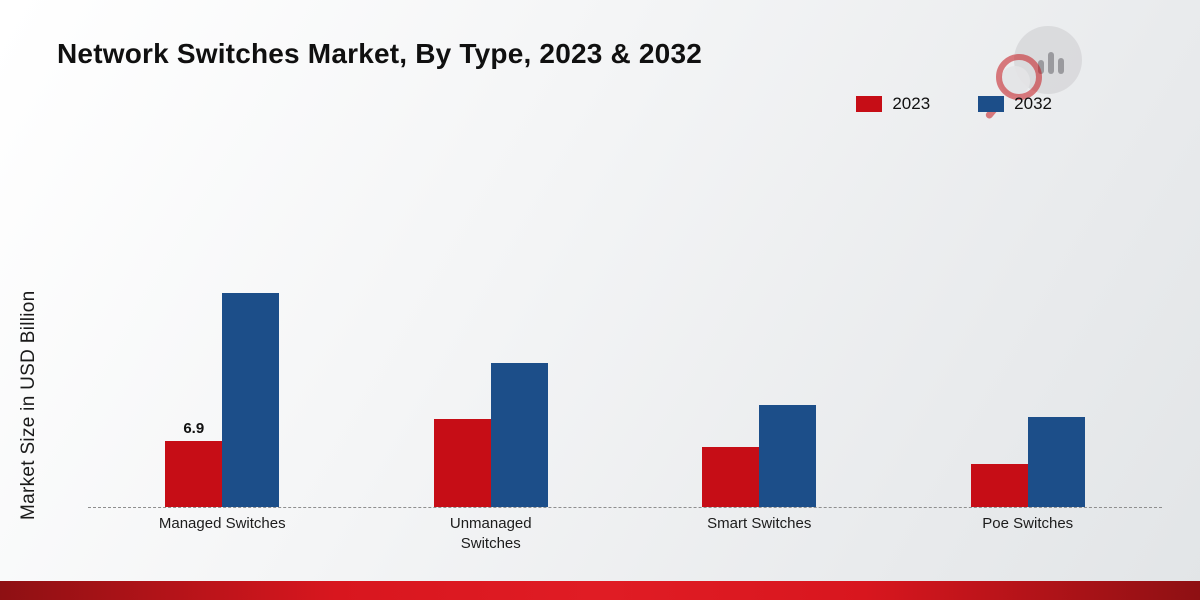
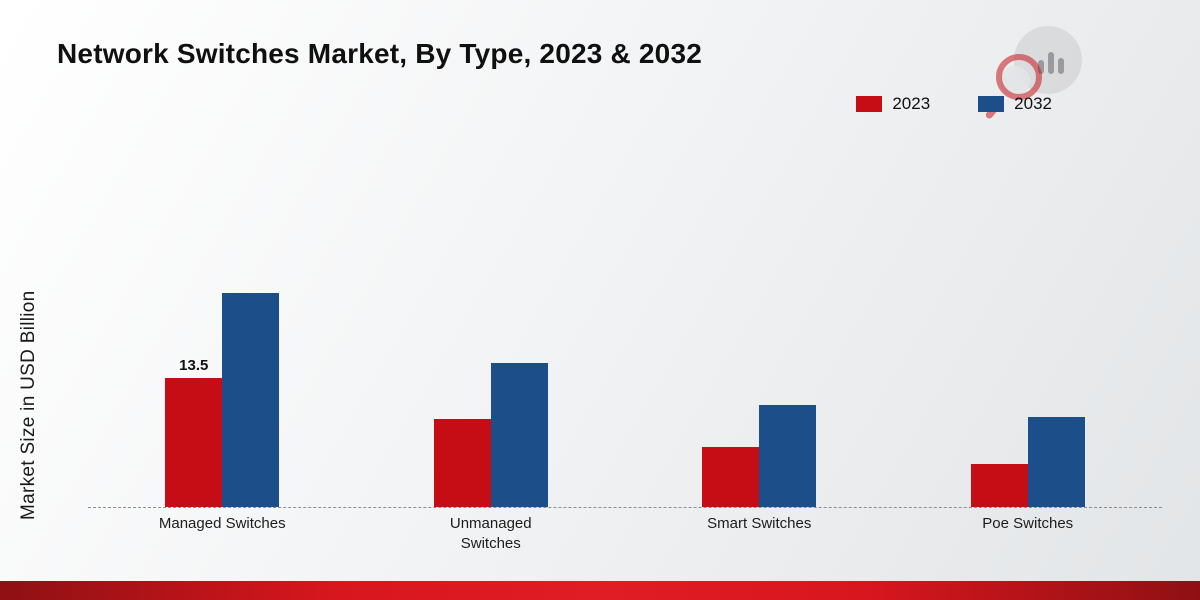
2023/Managed Switches: 6.9 -> 13.5
